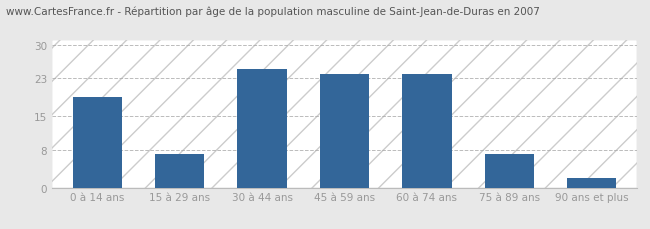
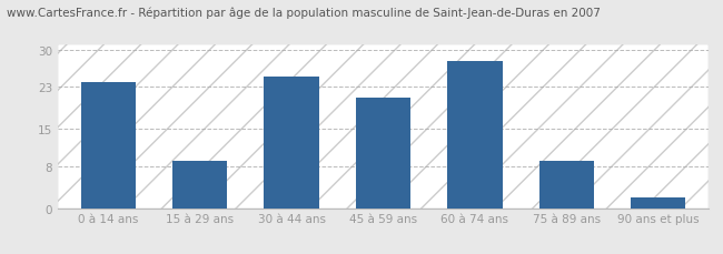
0 à 14 ans: 19 -> 24
15 à 29 ans: 7 -> 9
45 à 59 ans: 24 -> 21
60 à 74 ans: 24 -> 28
75 à 89 ans: 7 -> 9
